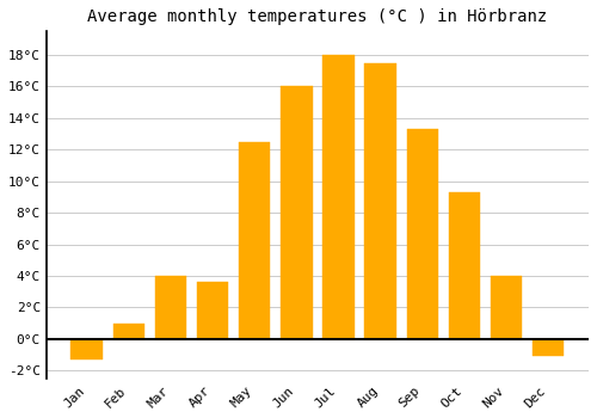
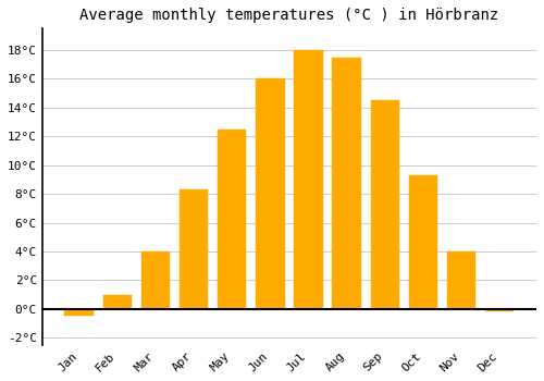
Jan: -1.3°C -> -0.5°C
Apr: 3.6°C -> 8.3°C
Sep: 13.3°C -> 14.5°C
Dec: -1.1°C -> -0.2°C
